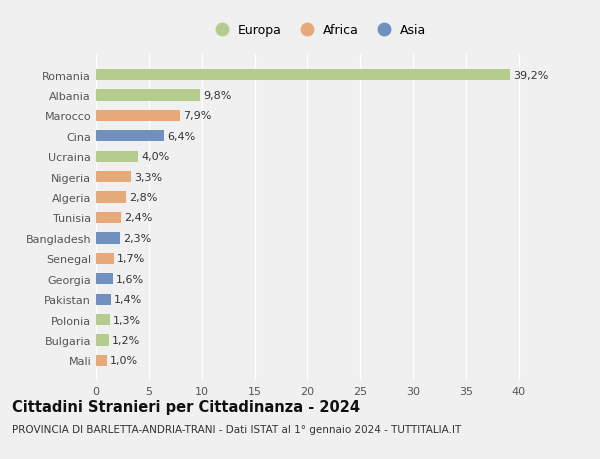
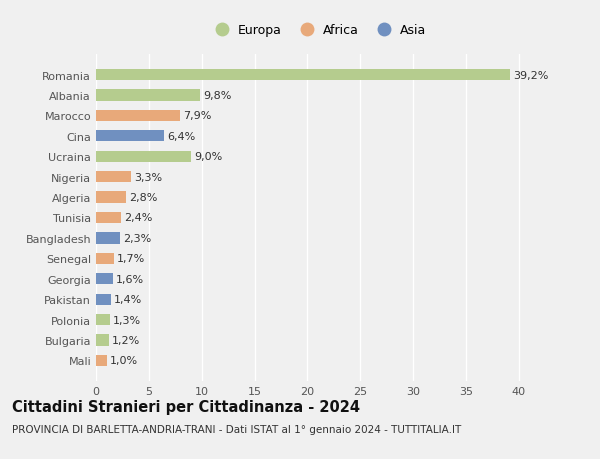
Ucraina: 4,0% -> 9,0%
